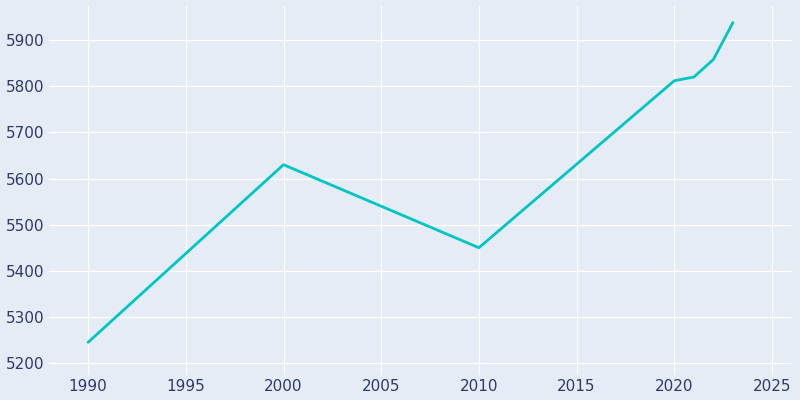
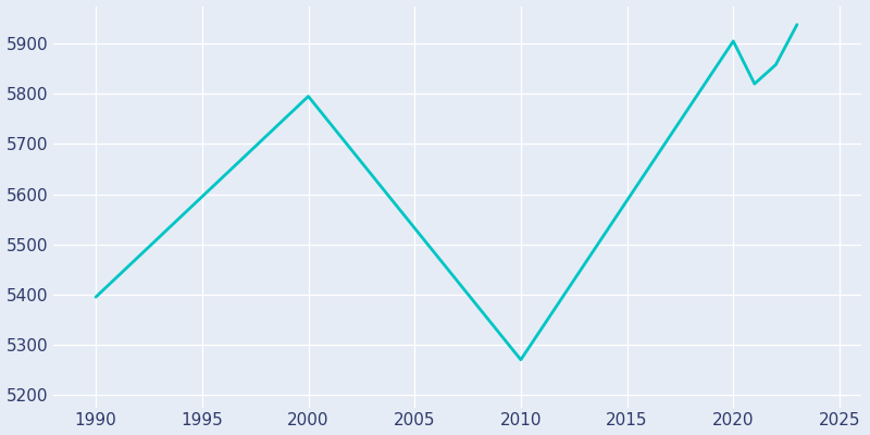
1990: 5245 -> 5395
2000: 5630 -> 5795
2010: 5450 -> 5270
2020: 5812 -> 5905
